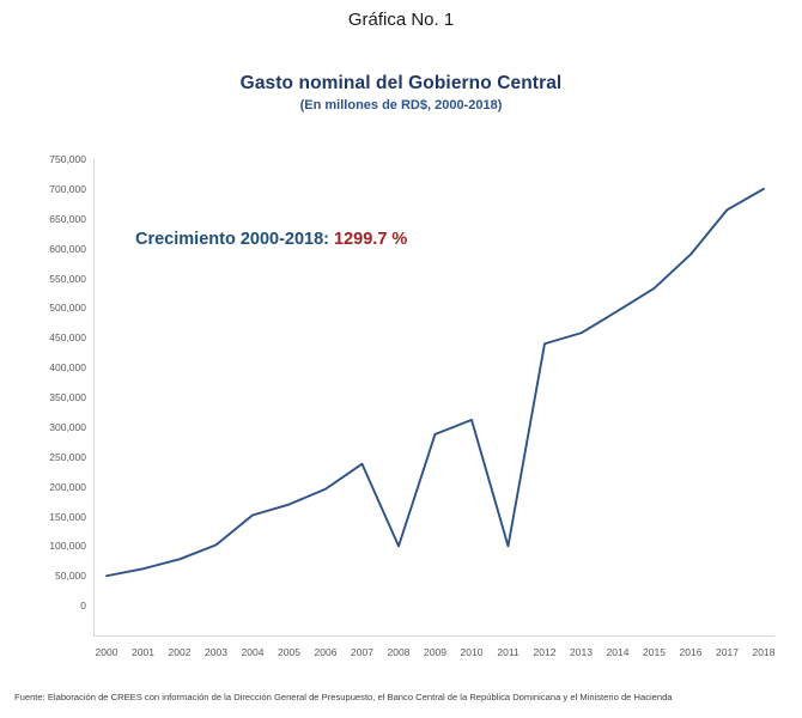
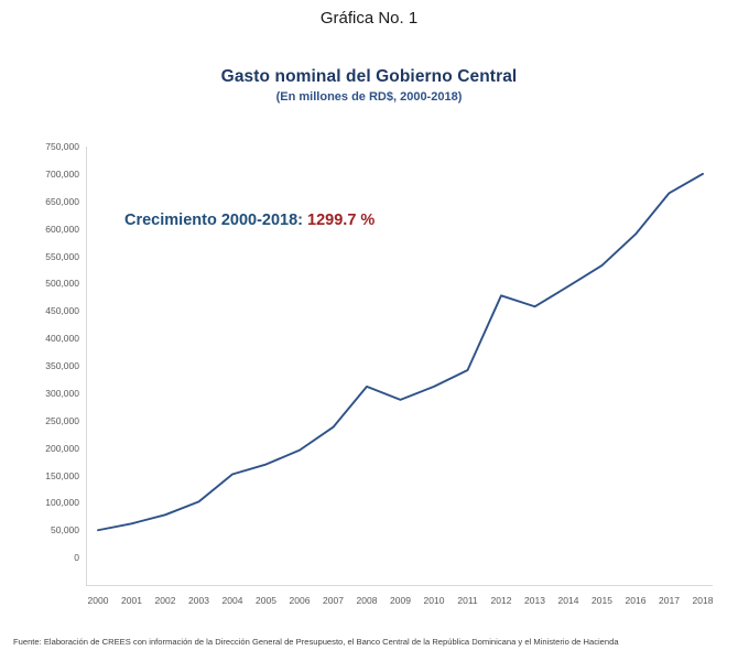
2008: 100000 -> 310000
2011: 100000 -> 340000
2012: 440000 -> 480000
